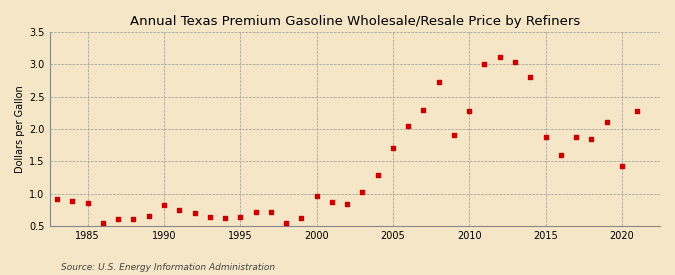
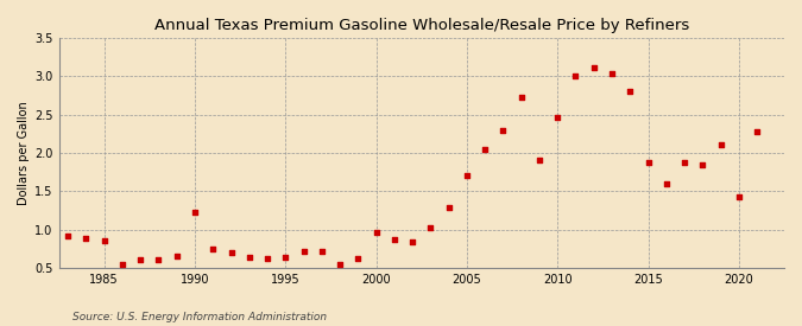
1990: 0.83 -> 1.22
2010: 2.27 -> 2.46
